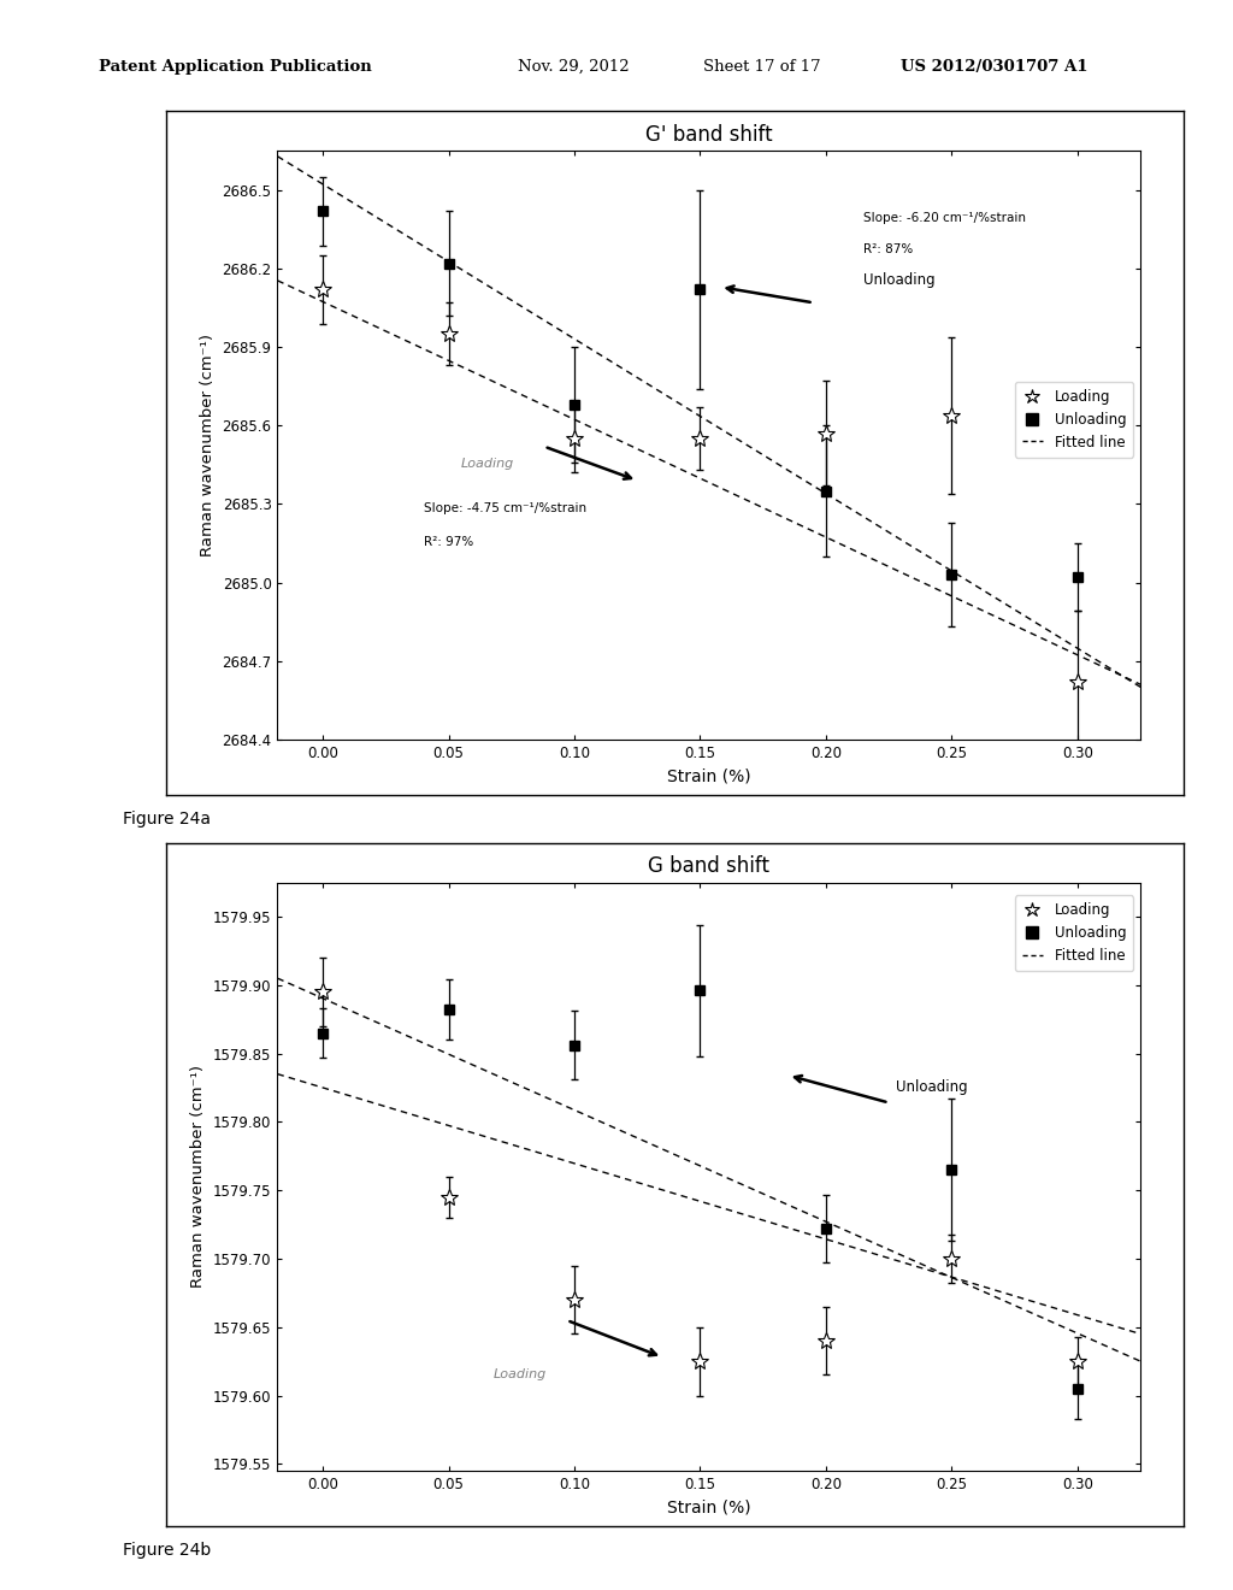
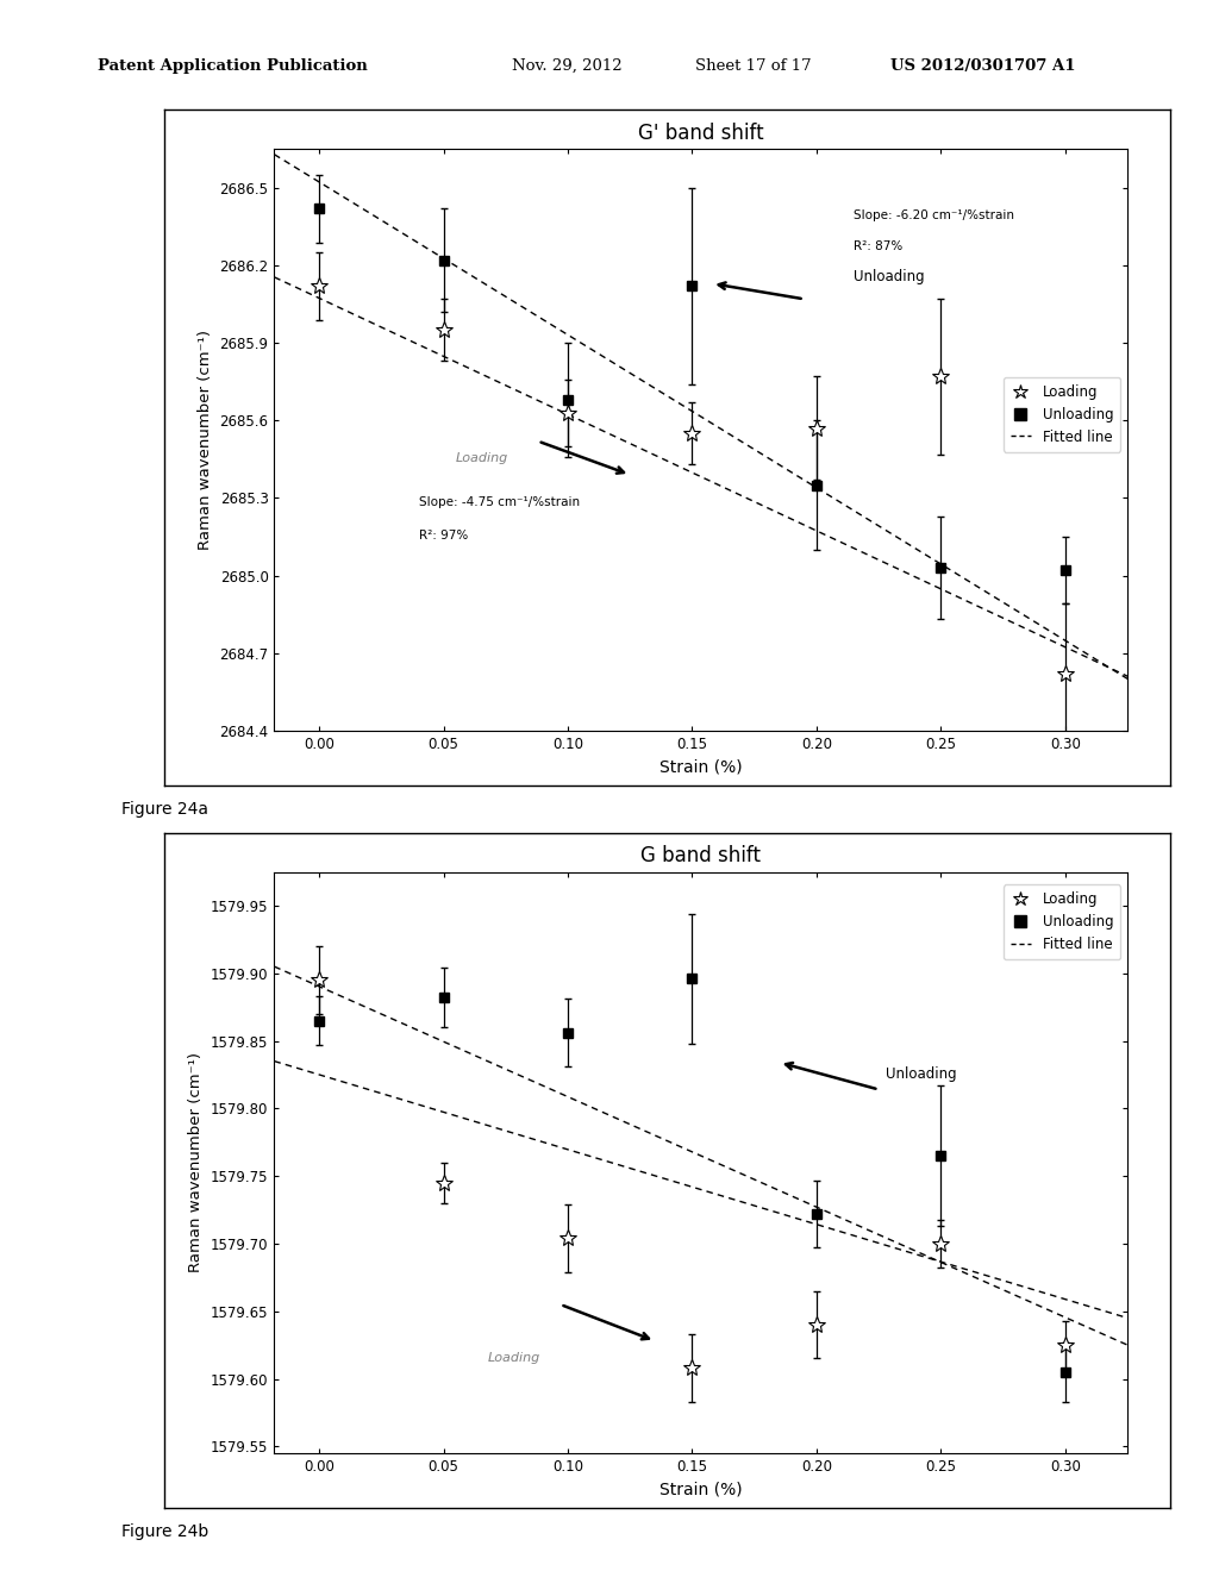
G' band shift/Loading/0.10: 2685.55 -> 2685.63
G' band shift/Loading/0.25: 2685.64 -> 2685.77
G band shift/Loading/0.10: 1579.670 -> 1579.704
G band shift/Loading/0.15: 1579.625 -> 1579.608
